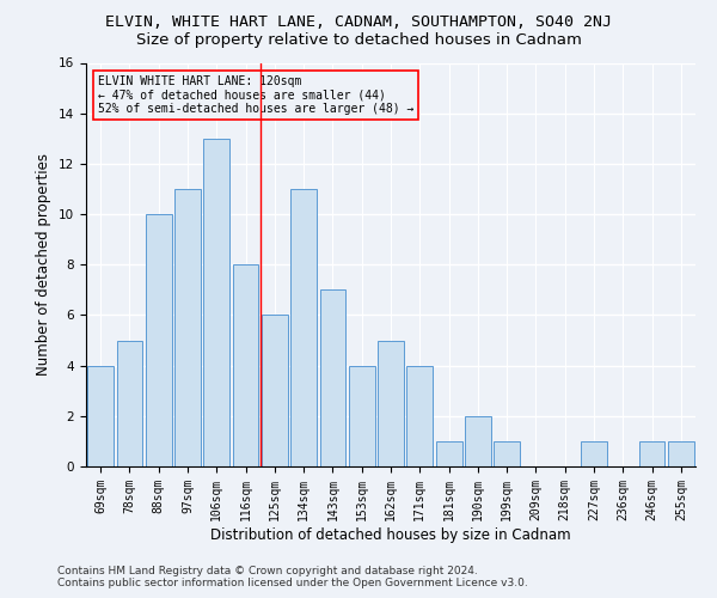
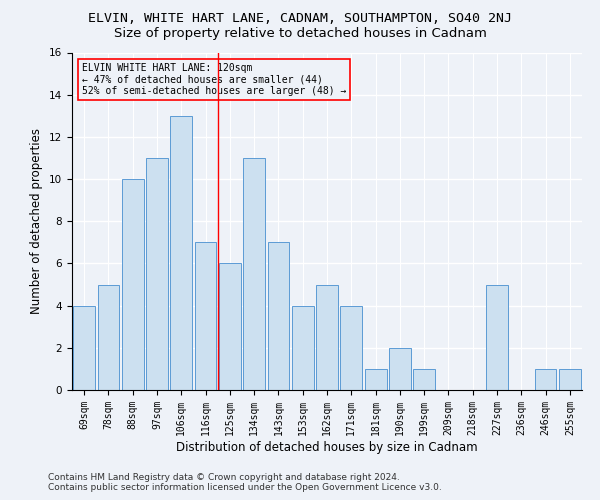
116sqm: 8 -> 7
227sqm: 1 -> 5
